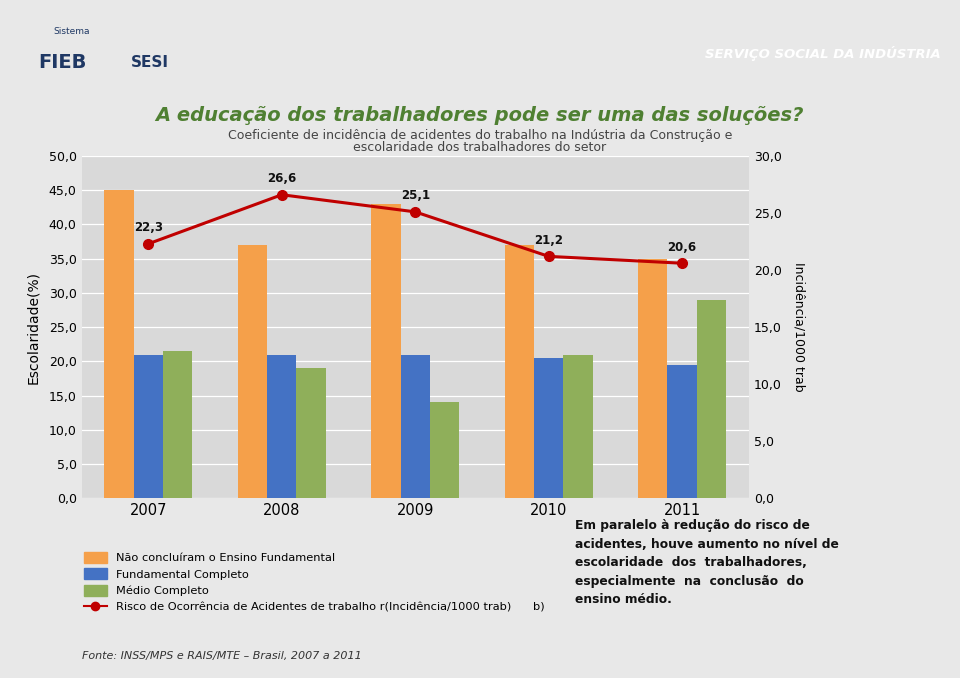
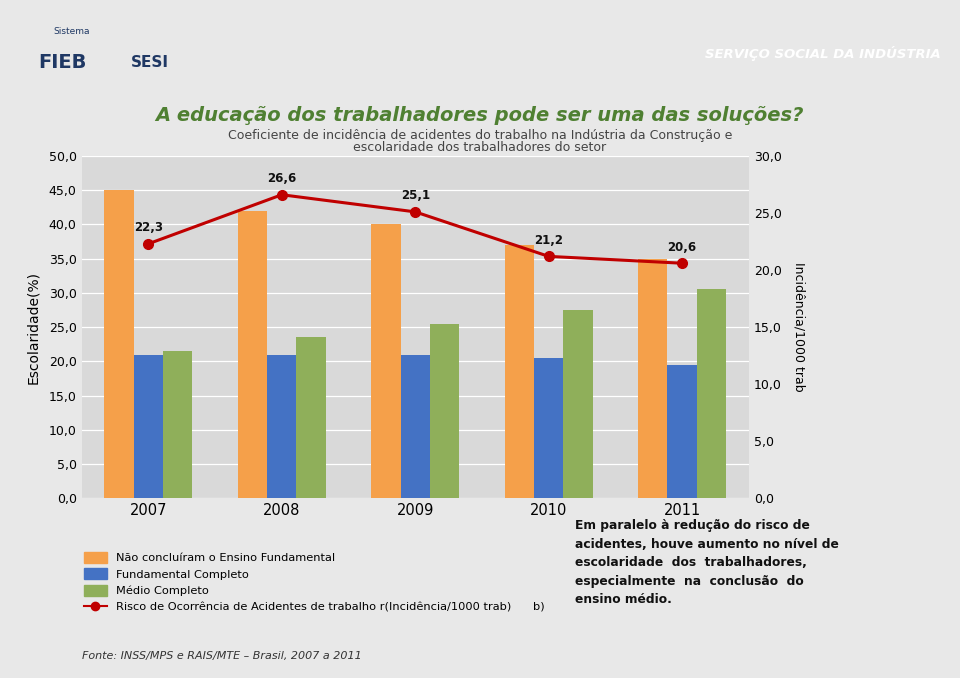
Não concluíram o Ensino Fundamental/2008: 37 -> 42
Médio Completo/2008: 19,0 -> 23,5
Não concluíram o Ensino Fundamental/2009: 43 -> 40
Médio Completo/2009: 14,0 -> 25,5
Médio Completo/2010: 21,0 -> 27,5
Médio Completo/2011: 29,0 -> 30,5
